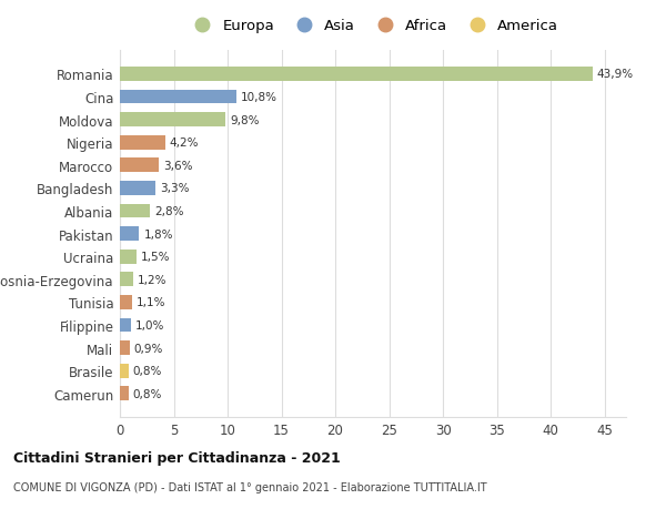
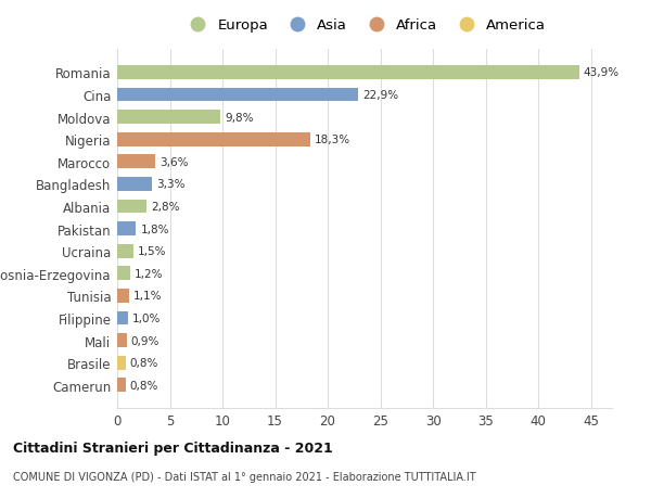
Cina: 10,8% -> 22,9%
Nigeria: 4,2% -> 18,3%
